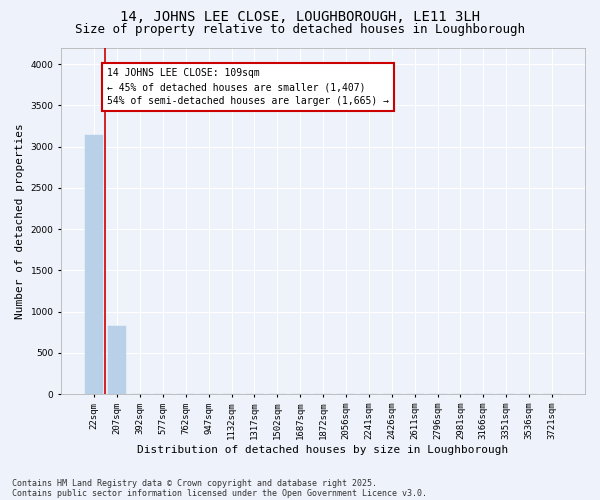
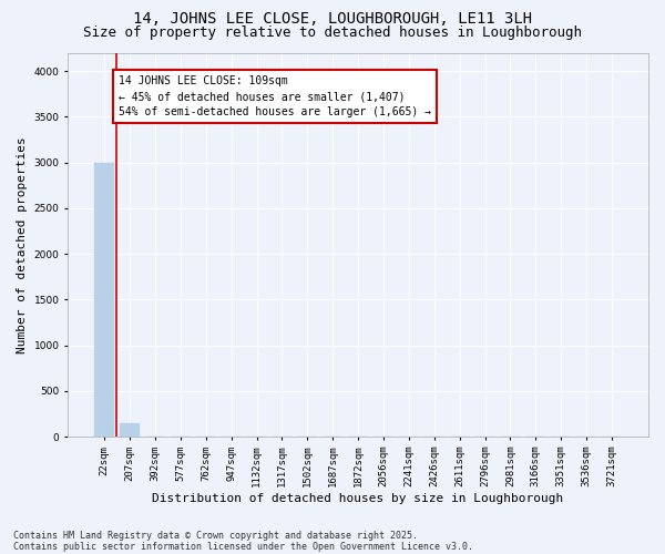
22sqm: 3140 -> 3000
207sqm: 820 -> 150
